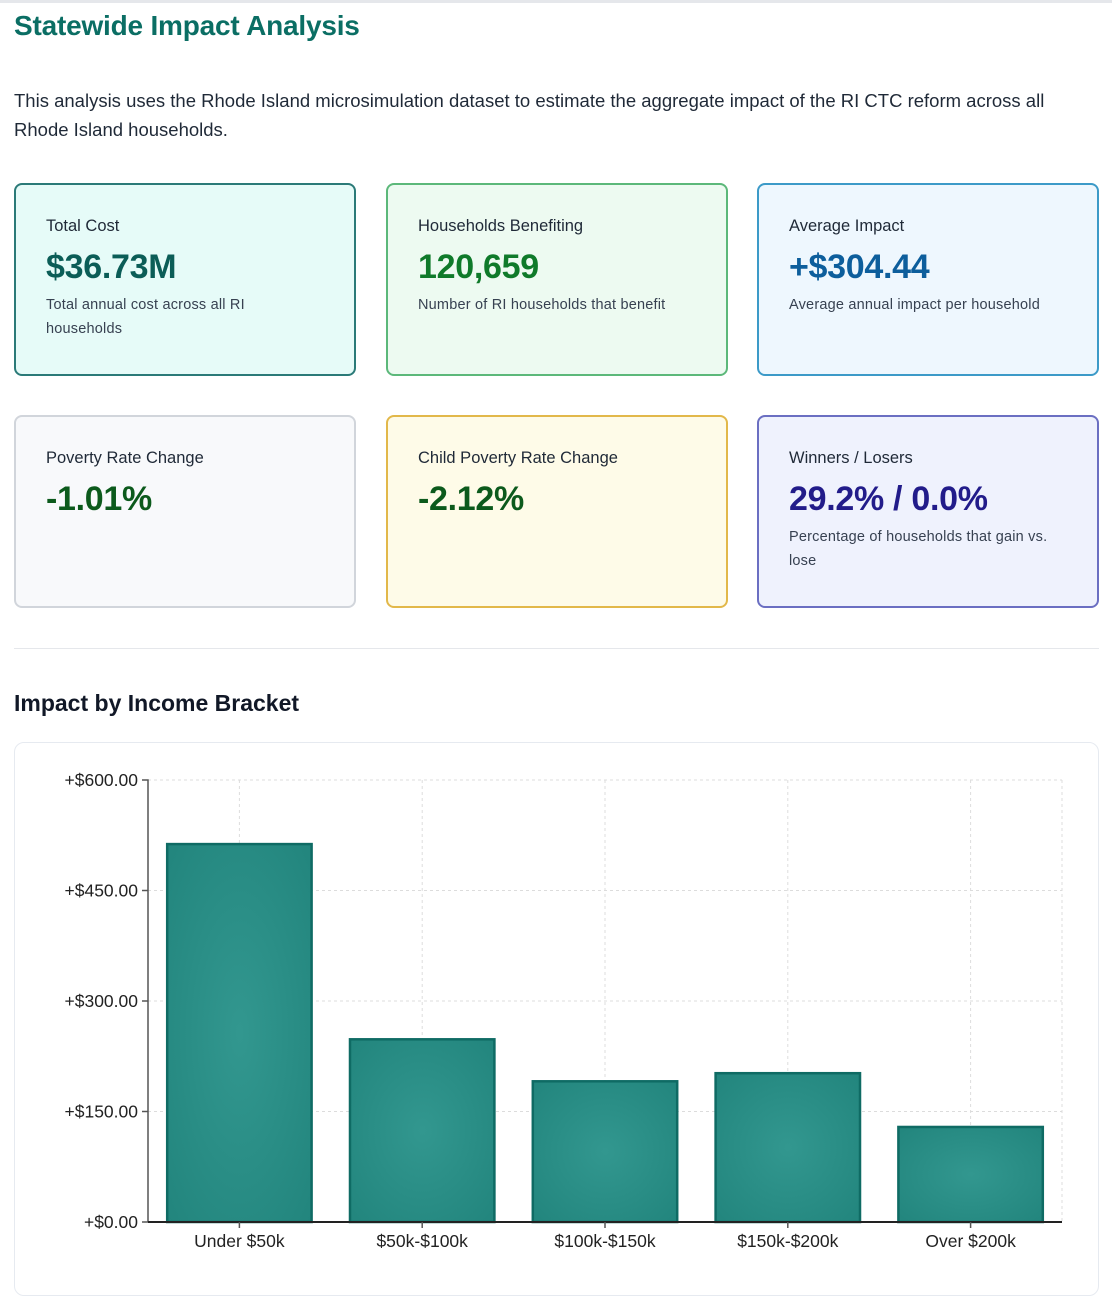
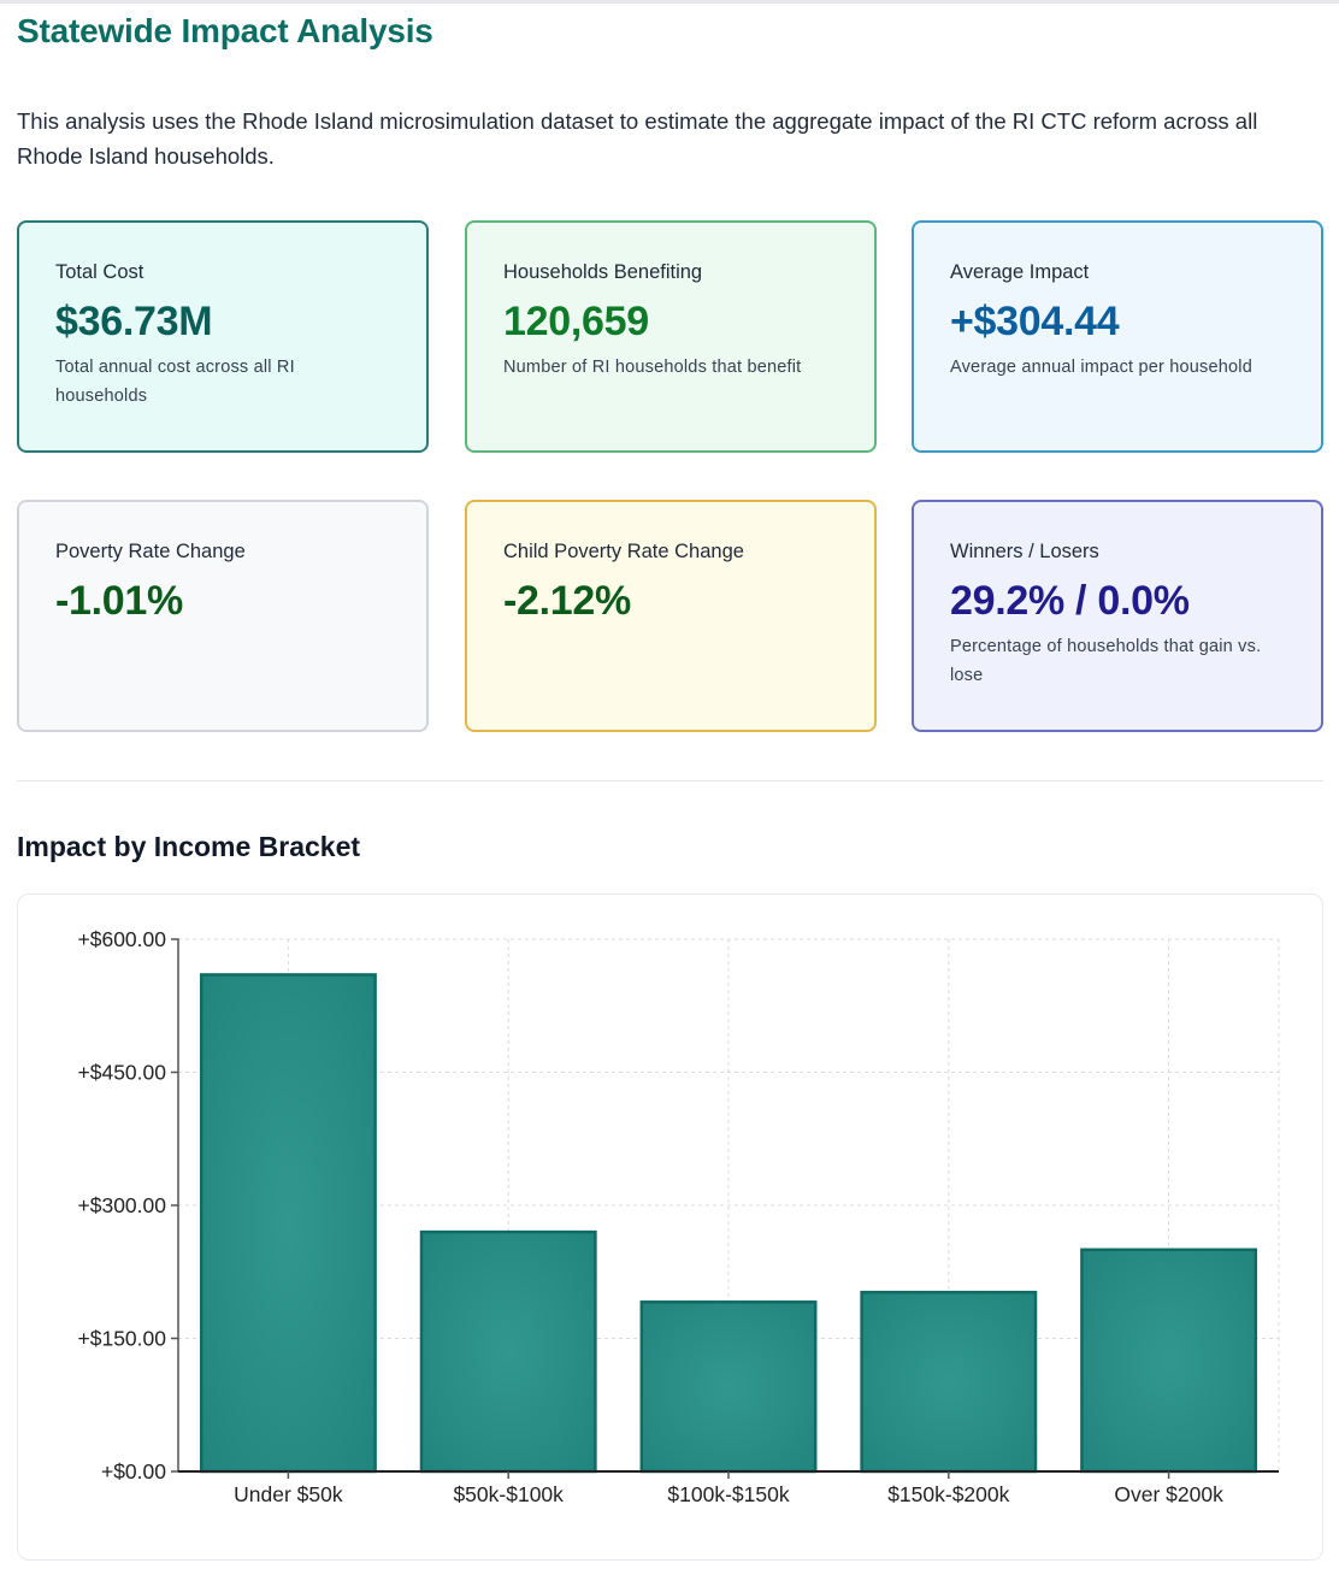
Under $50k: $510 -> $560
$50k-$100k: $250 -> $270
Over $200k: $130 -> $250
